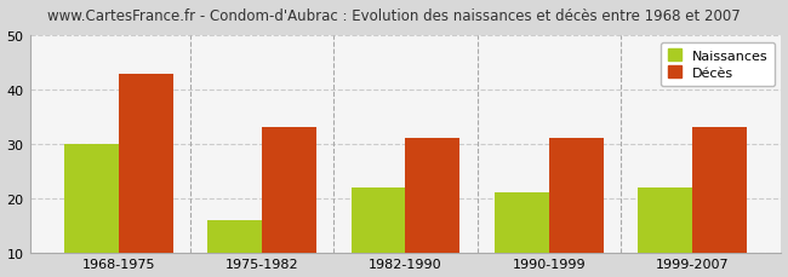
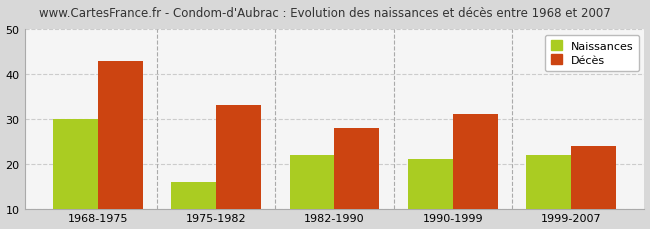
Décès/1982-1990: 31 -> 28
Décès/1999-2007: 33 -> 24
